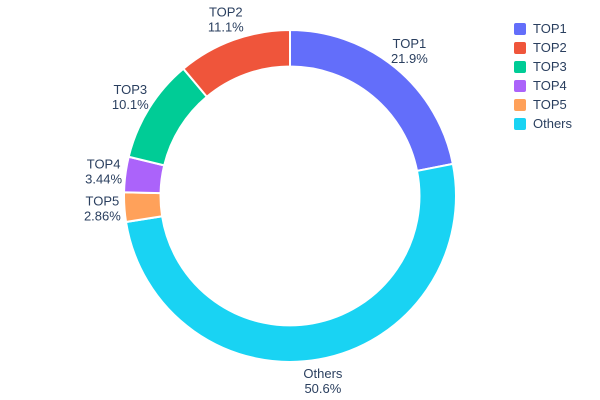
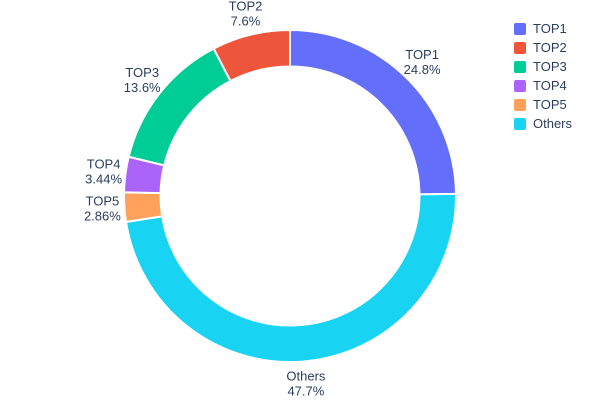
TOP1: 21.9% -> 24.8%
Others: 50.6% -> 47.7%
TOP3: 10.1% -> 13.6%
TOP2: 11.1% -> 7.6%
